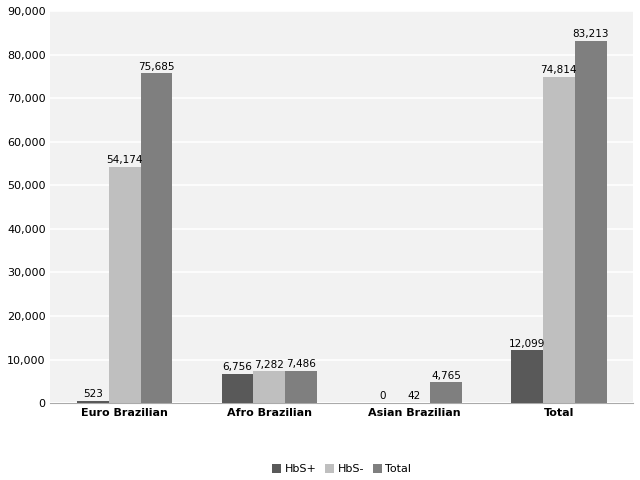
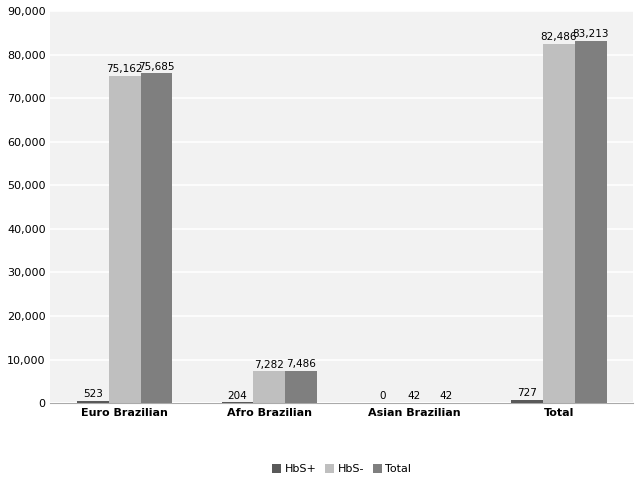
HbS-/Euro Brazilian: 54,174 -> 75,162
HbS+/Afro Brazilian: 6,756 -> 204
Total/Asian Brazilian: 4,765 -> 42
HbS+/Total: 12,099 -> 727
HbS-/Total: 74,814 -> 82,486
